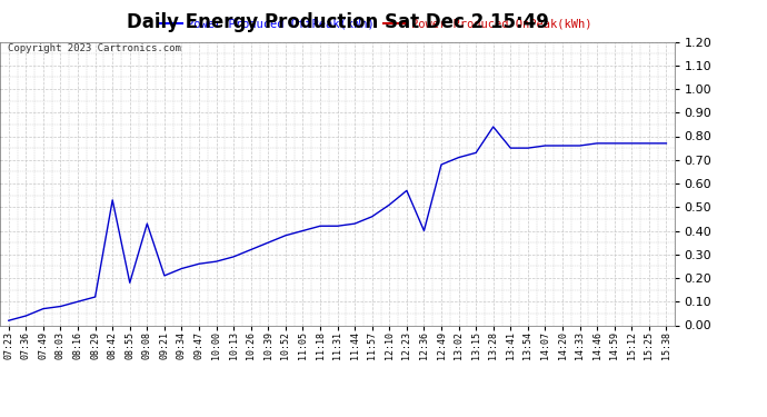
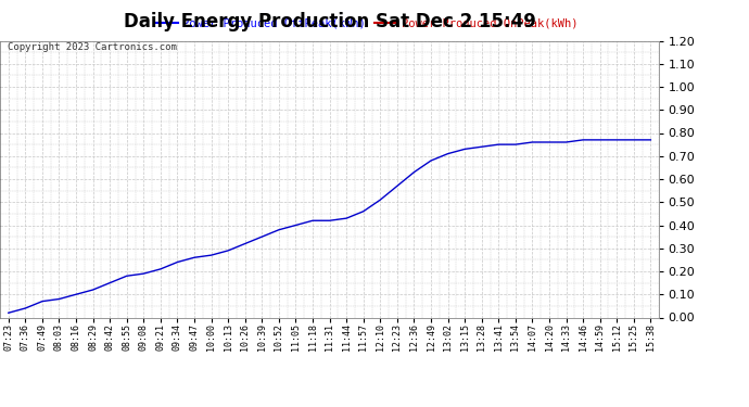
08:42: 0.53 -> 0.15
09:08: 0.43 -> 0.19
12:36: 0.40 -> 0.63
13:28: 0.84 -> 0.74
